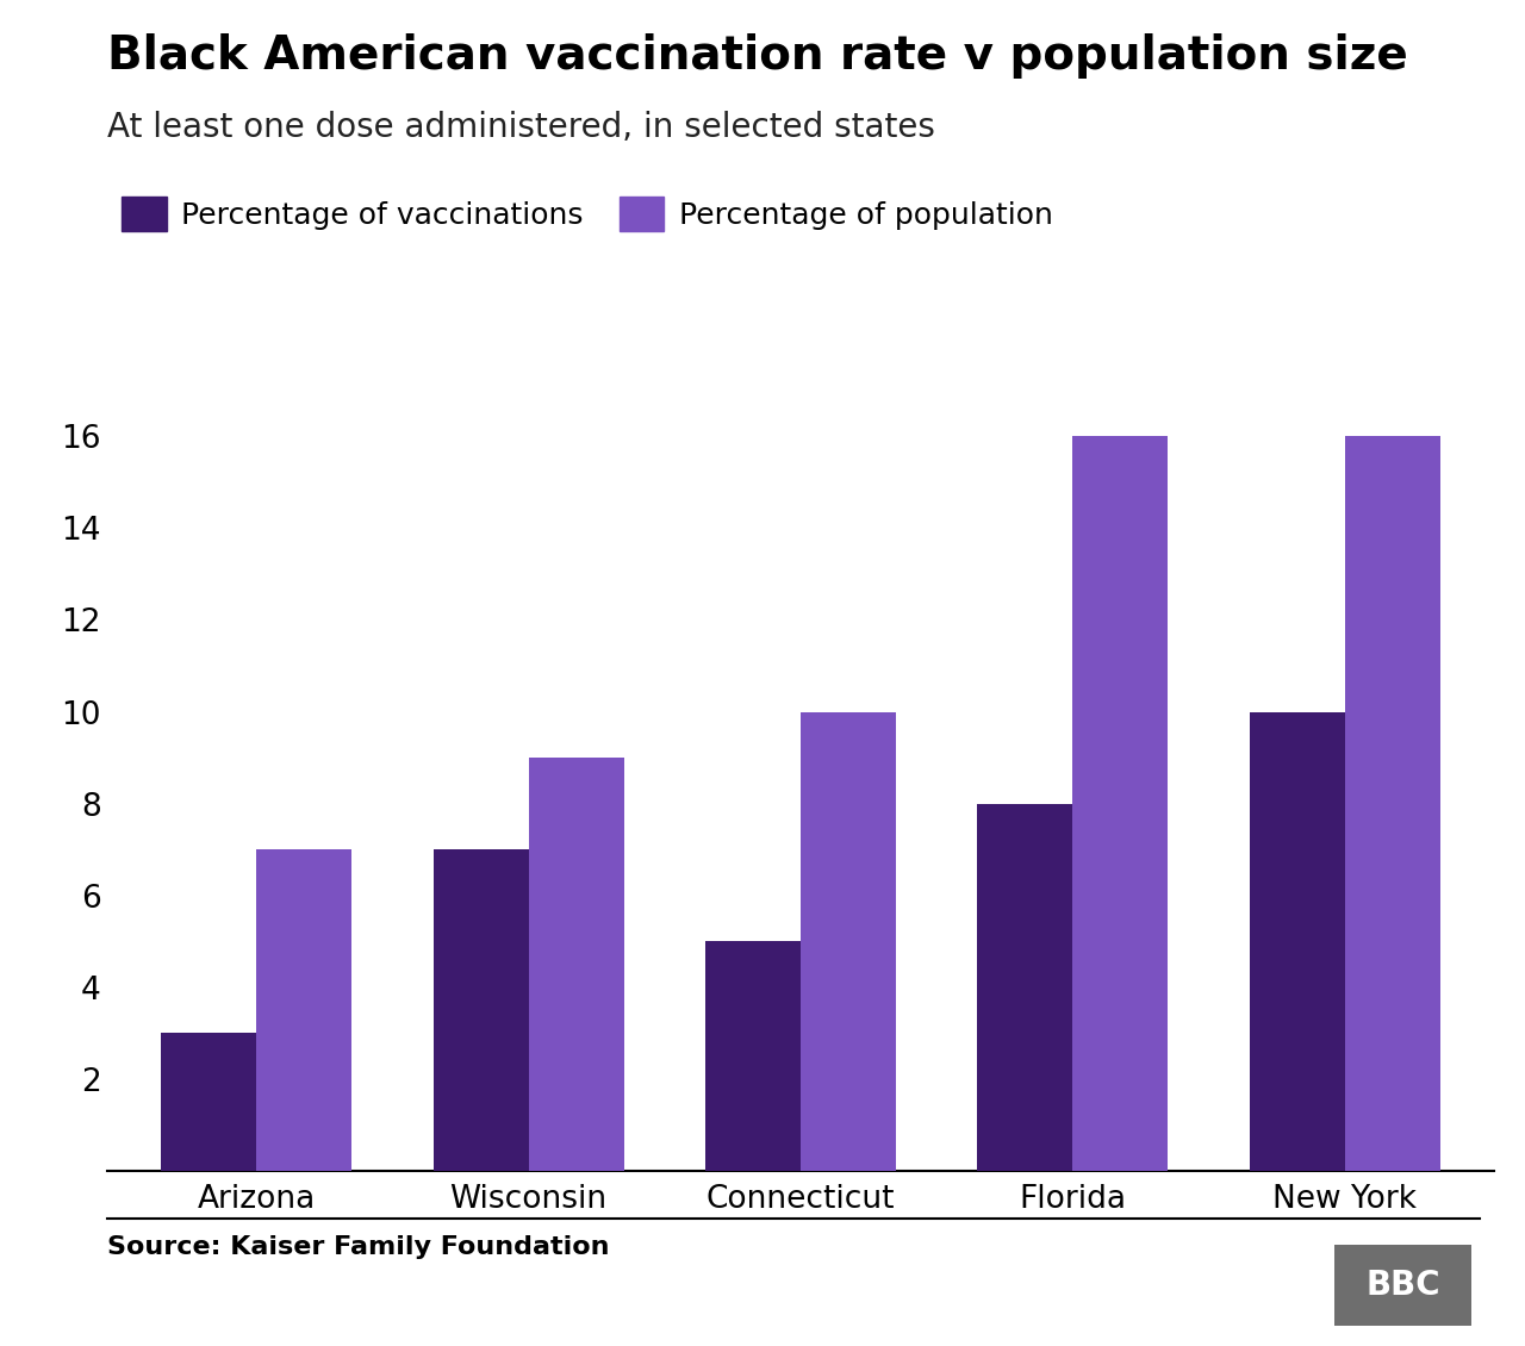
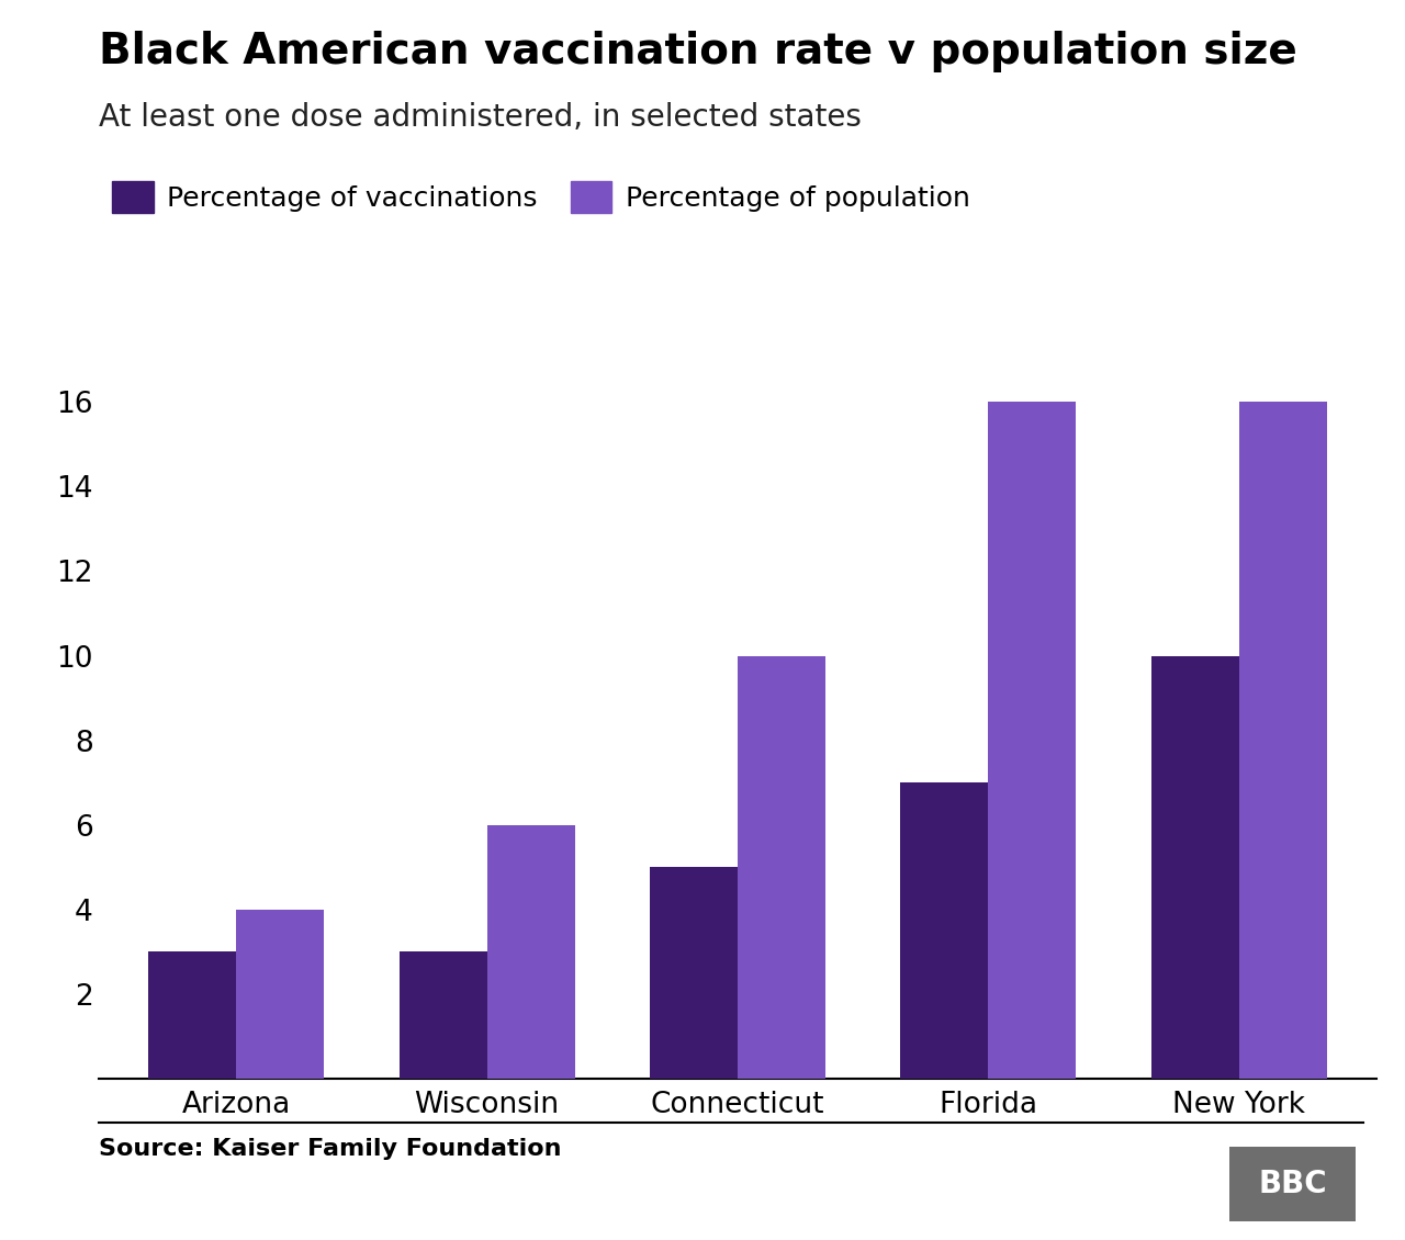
Percentage of population/Arizona: 7 -> 4
Percentage of vaccinations/Wisconsin: 7 -> 3
Percentage of population/Wisconsin: 9 -> 6
Percentage of vaccinations/Florida: 8 -> 7
